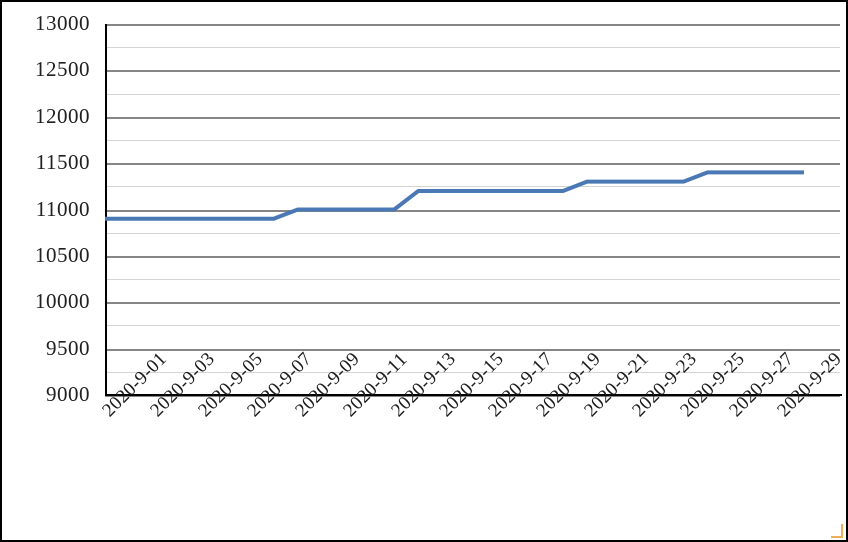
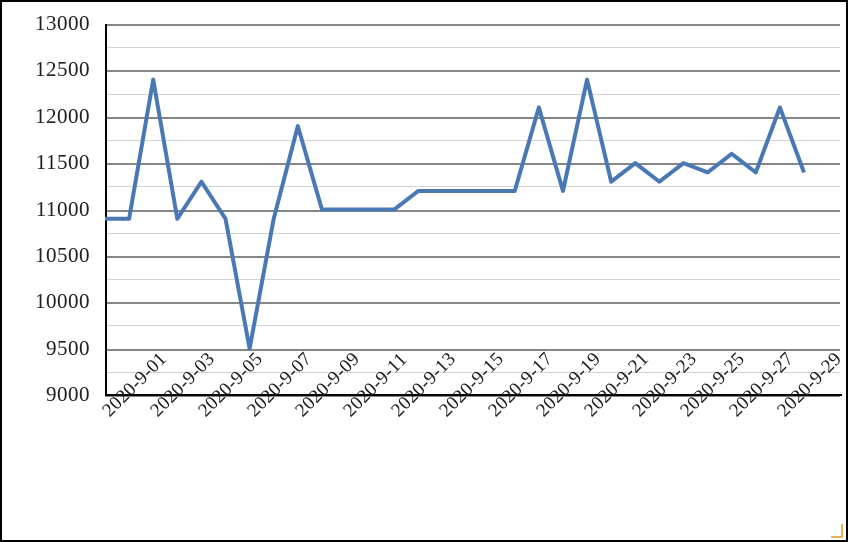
2020-9-03: 10900 -> 12400
2020-9-05: 10900 -> 11300
2020-9-07: 10900 -> 9500
2020-9-09: 11000 -> 11900
2020-9-19: 11200 -> 12100
2020-9-21: 11300 -> 12400
2020-9-23: 11300 -> 11500
2020-9-25: 11300 -> 11500
2020-9-27: 11400 -> 11600
2020-9-29: 11400 -> 12100
